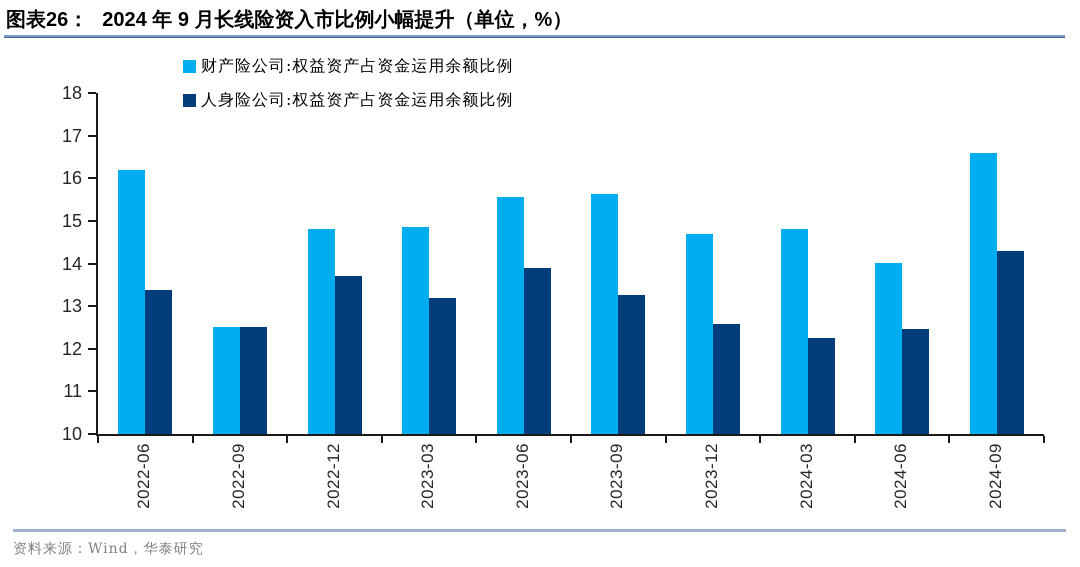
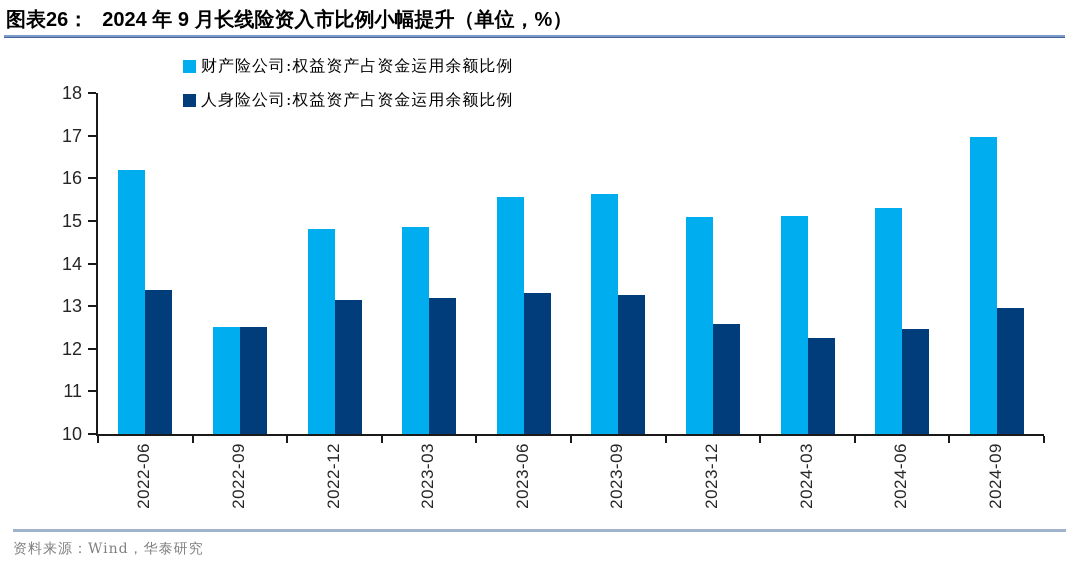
人身险公司:权益资产占资金运用余额比例/2022-12: 13.7 -> 13.1
人身险公司:权益资产占资金运用余额比例/2023-06: 13.9 -> 13.3
财产险公司:权益资产占资金运用余额比例/2023-12: 14.7 -> 15.1
财产险公司:权益资产占资金运用余额比例/2024-03: 14.8 -> 15.1
财产险公司:权益资产占资金运用余额比例/2024-06: 14.0 -> 15.3
财产险公司:权益资产占资金运用余额比例/2024-09: 16.6 -> 17.0
人身险公司:权益资产占资金运用余额比例/2024-09: 14.3 -> 13.0
